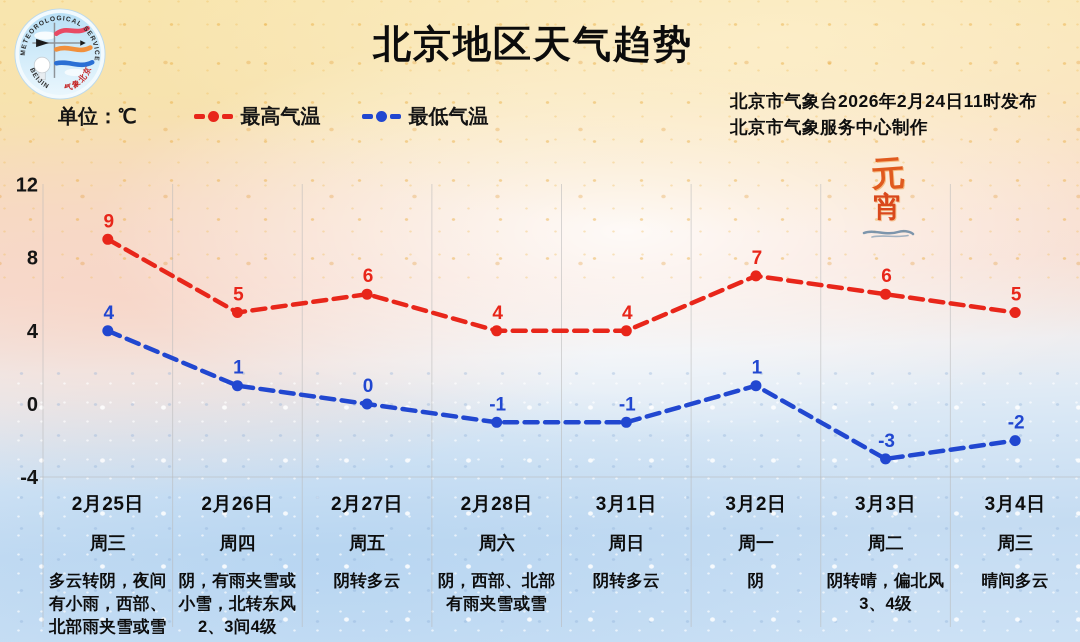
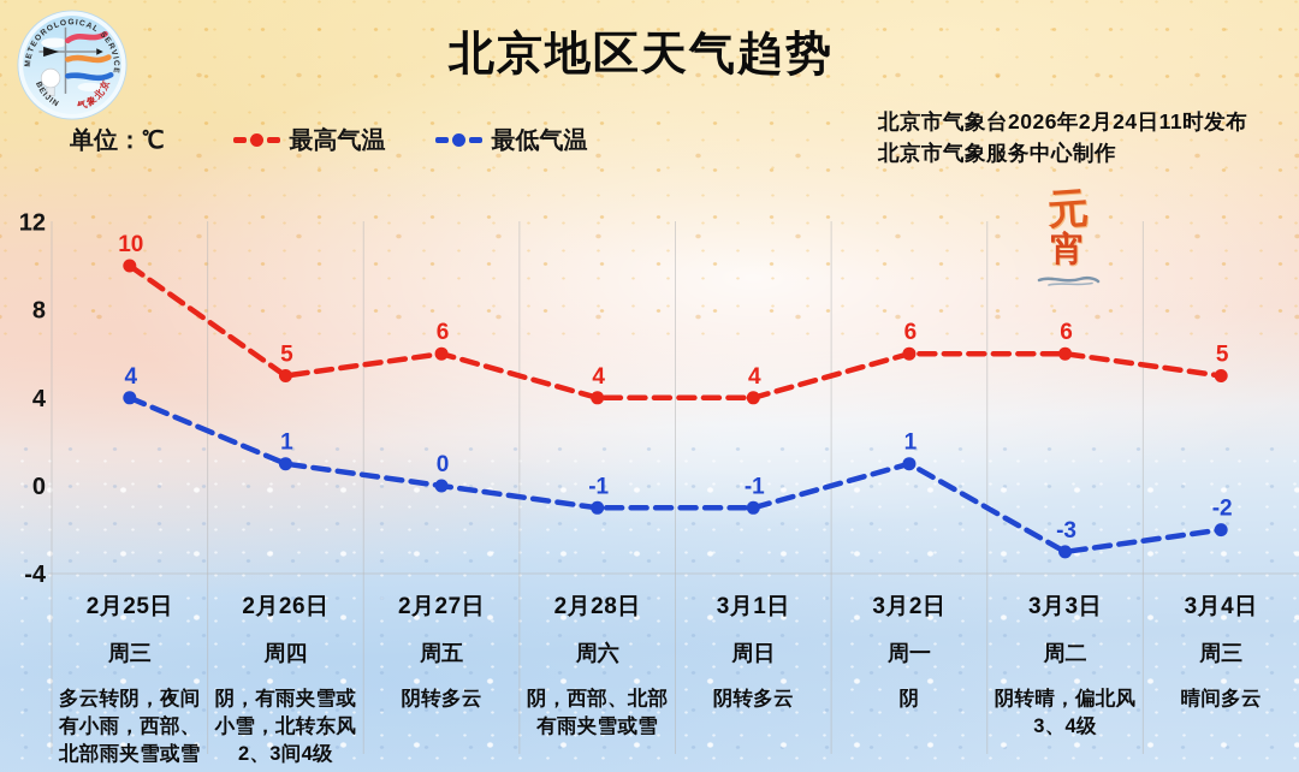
最高气温/2月25日: 9 -> 10
最高气温/3月2日: 7 -> 6
